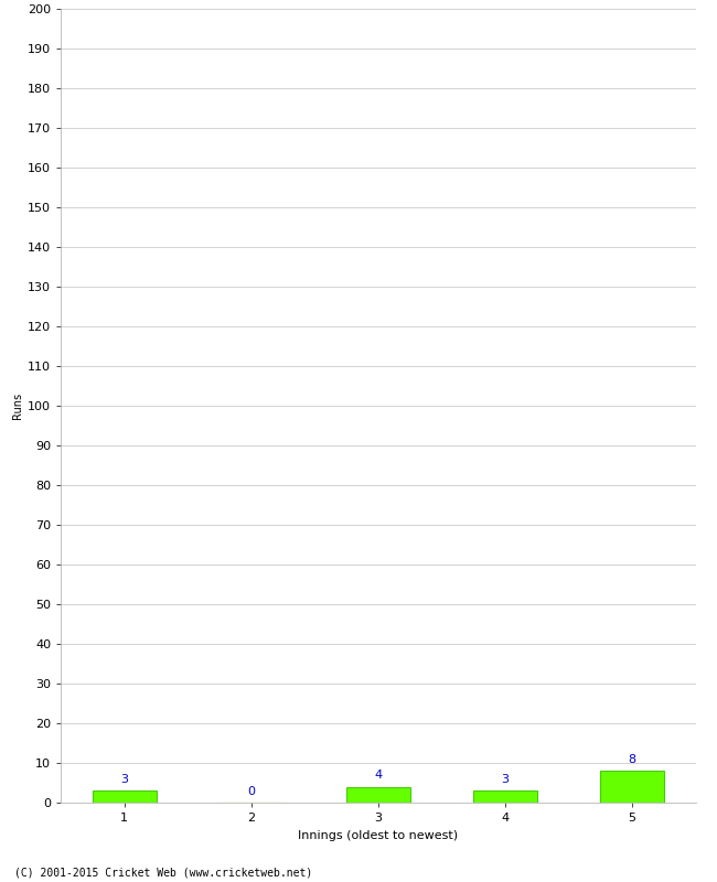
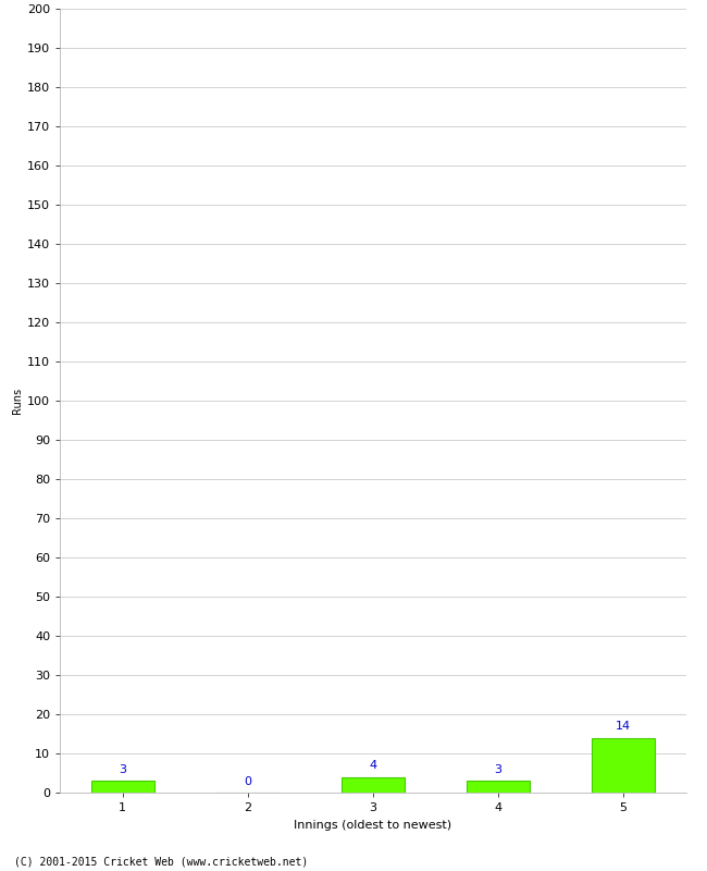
5: 8 -> 14
